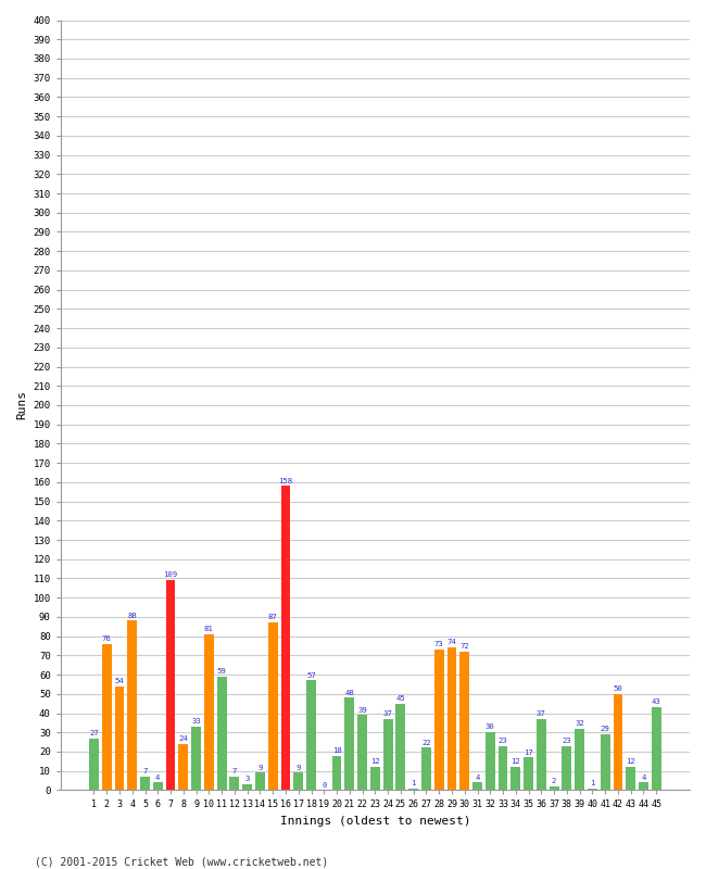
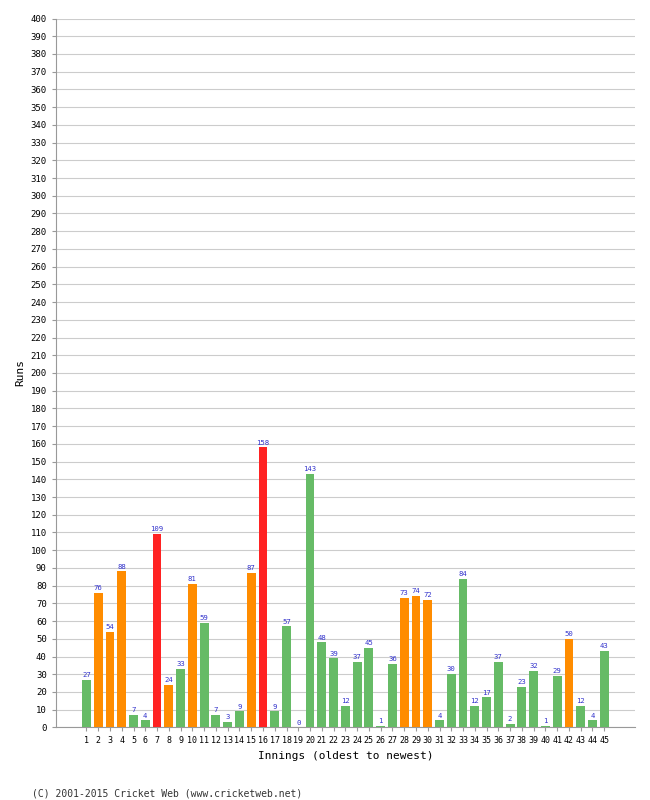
20: 18 -> 143
27: 22 -> 36
33: 23 -> 84
